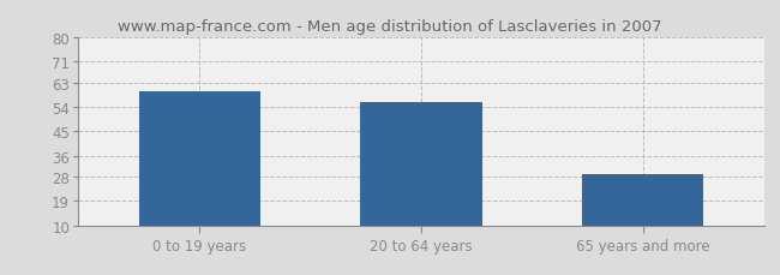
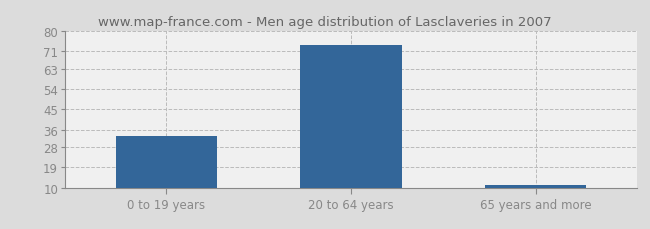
0 to 19 years: 60 -> 33
20 to 64 years: 56 -> 74
65 years and more: 29 -> 11
